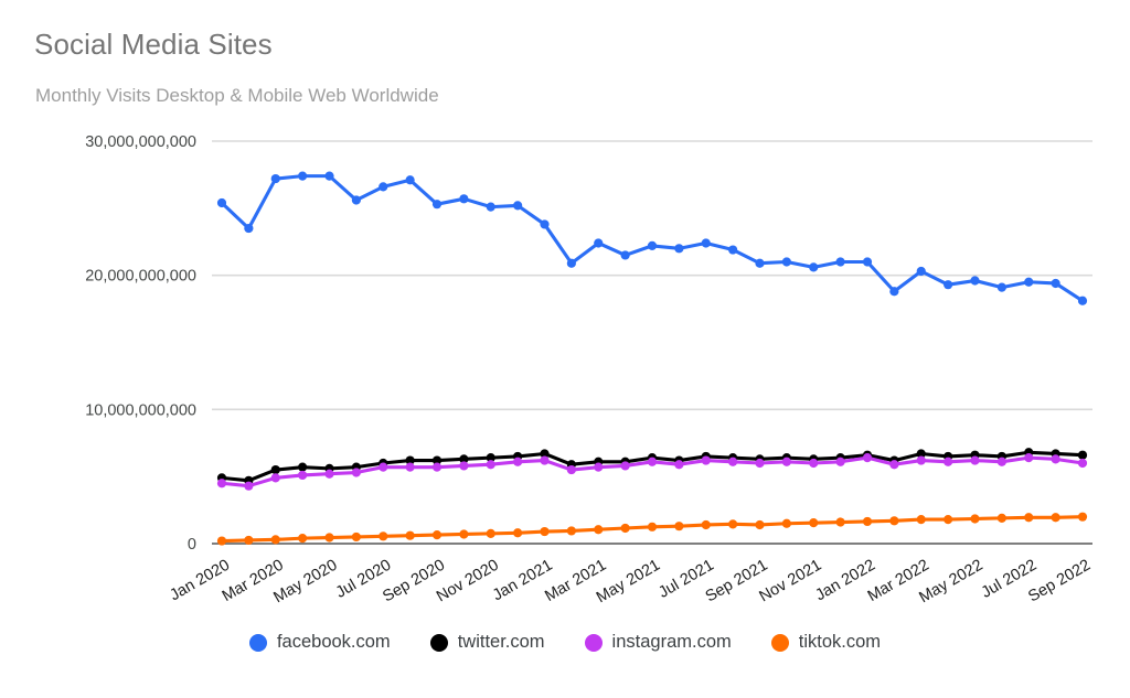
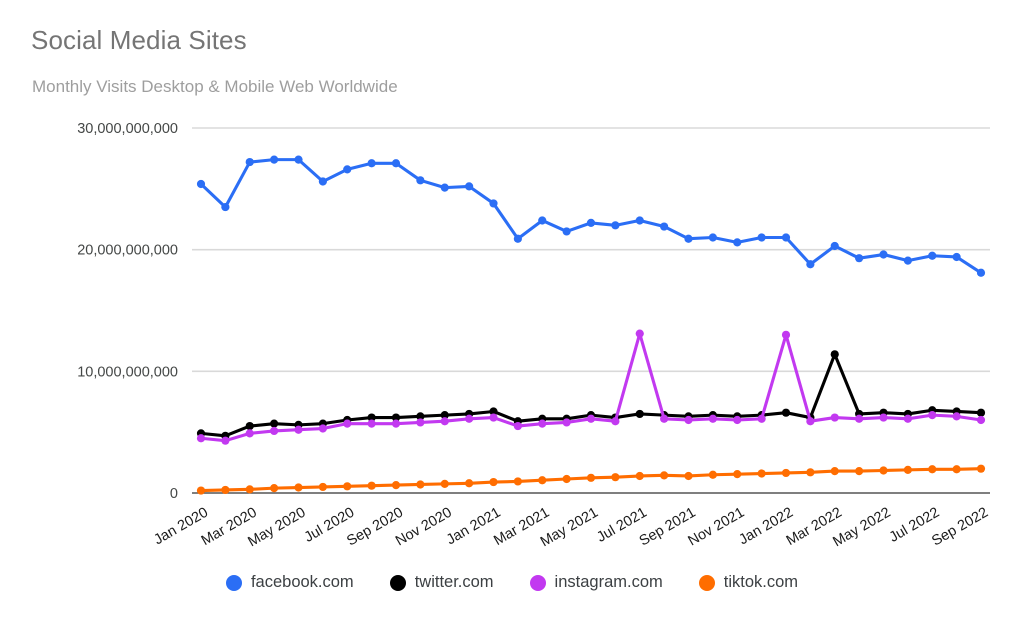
facebook.com/Sep 2020: 25300000000 -> 27100000000
instagram.com/Jul 2021: 6200000000 -> 13100000000
instagram.com/Jan 2022: 6400000000 -> 13000000000
twitter.com/Mar 2022: 6700000000 -> 11400000000
